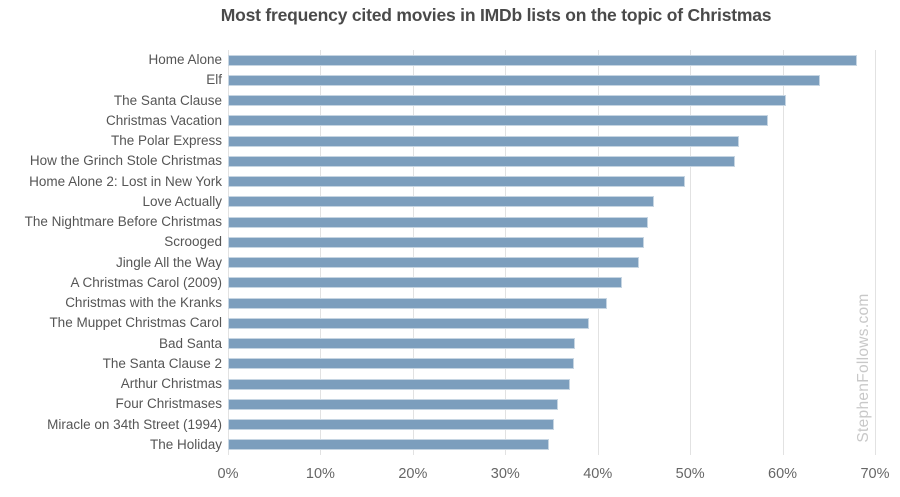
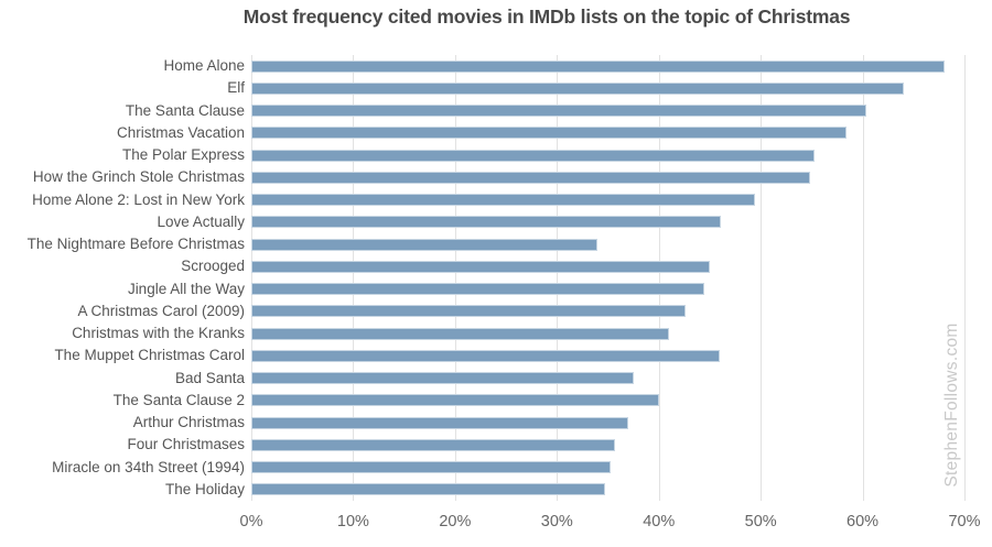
The Nightmare Before Christmas: 45% -> 34%
The Muppet Christmas Carol: 39% -> 46%
The Santa Clause 2: 37% -> 40%
